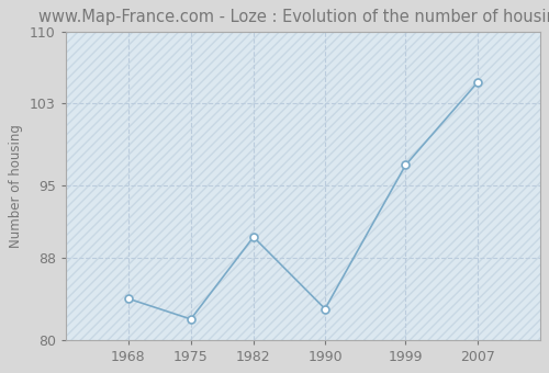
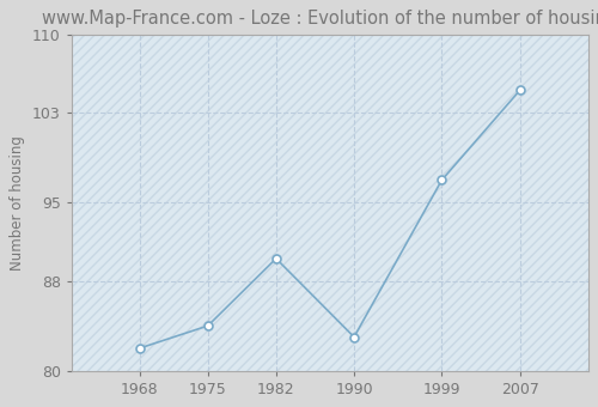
1968: 84 -> 82
1975: 82 -> 84
